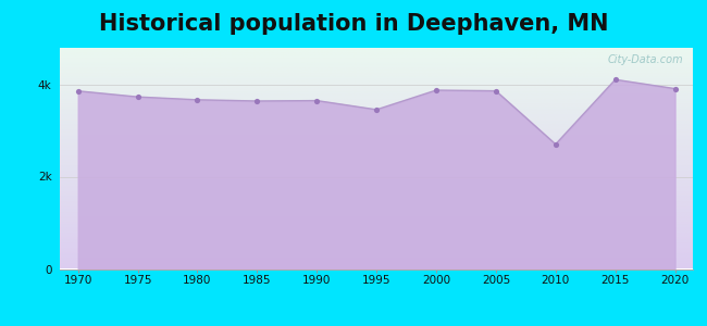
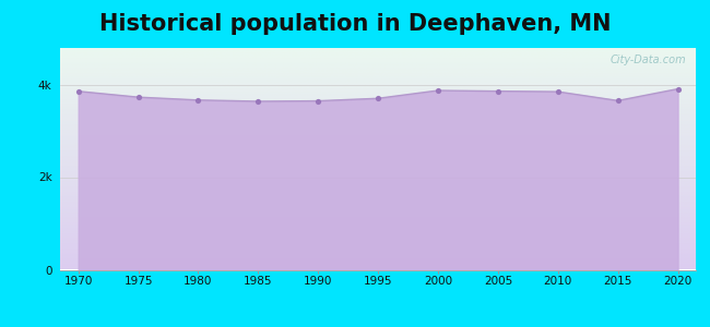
1995: 3.45k -> 3.70k
2010: 2.70k -> 3.84k
2015: 4.10k -> 3.65k
